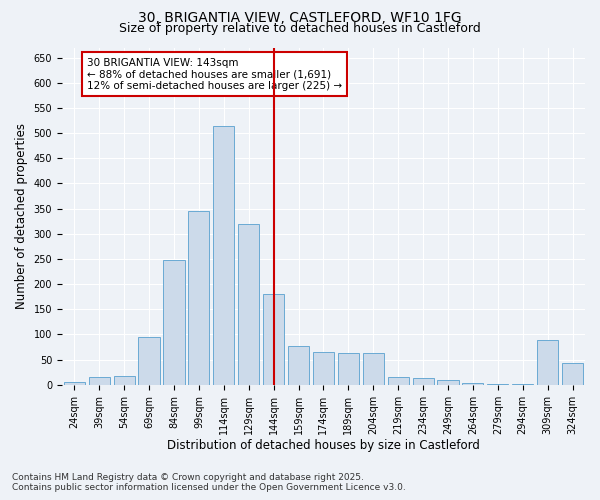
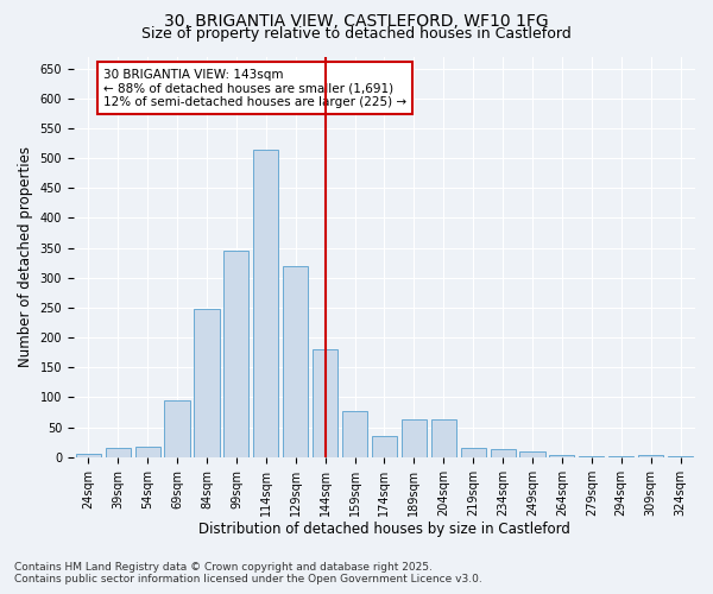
174sqm: 66 -> 35
309sqm: 90 -> 3
324sqm: 44 -> 2
